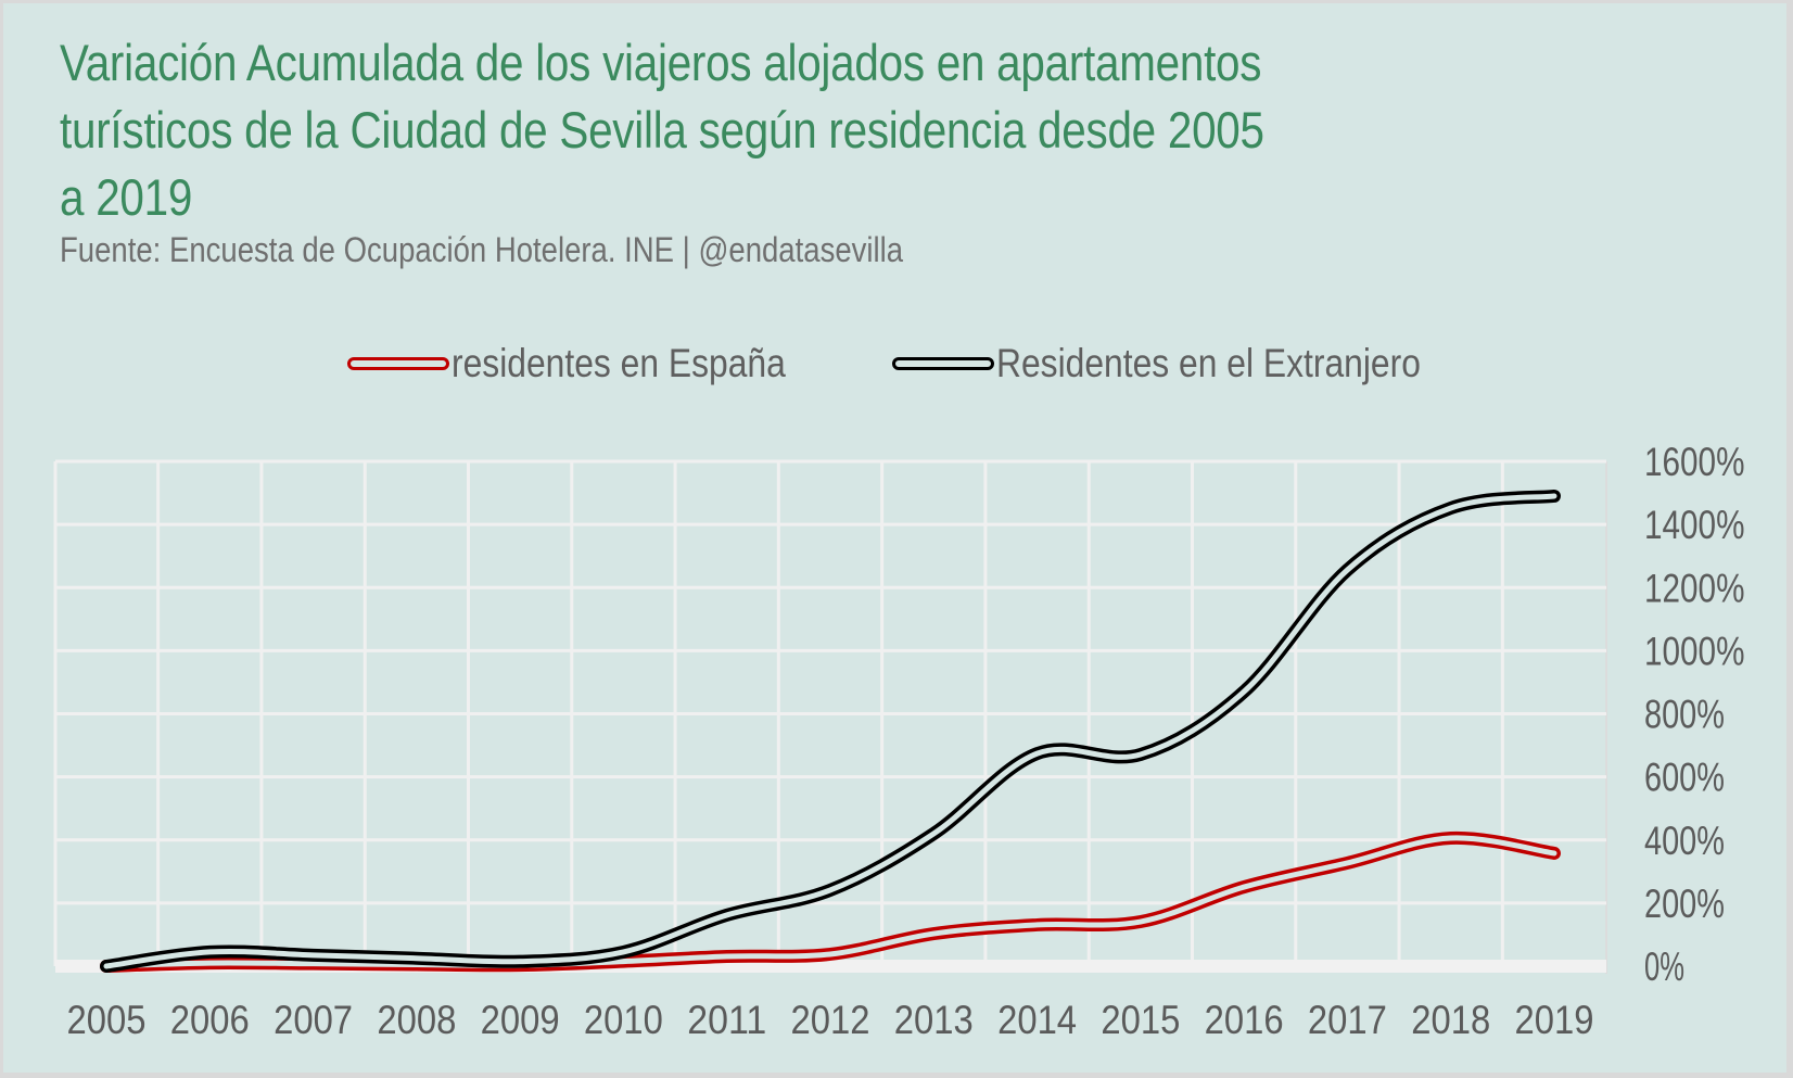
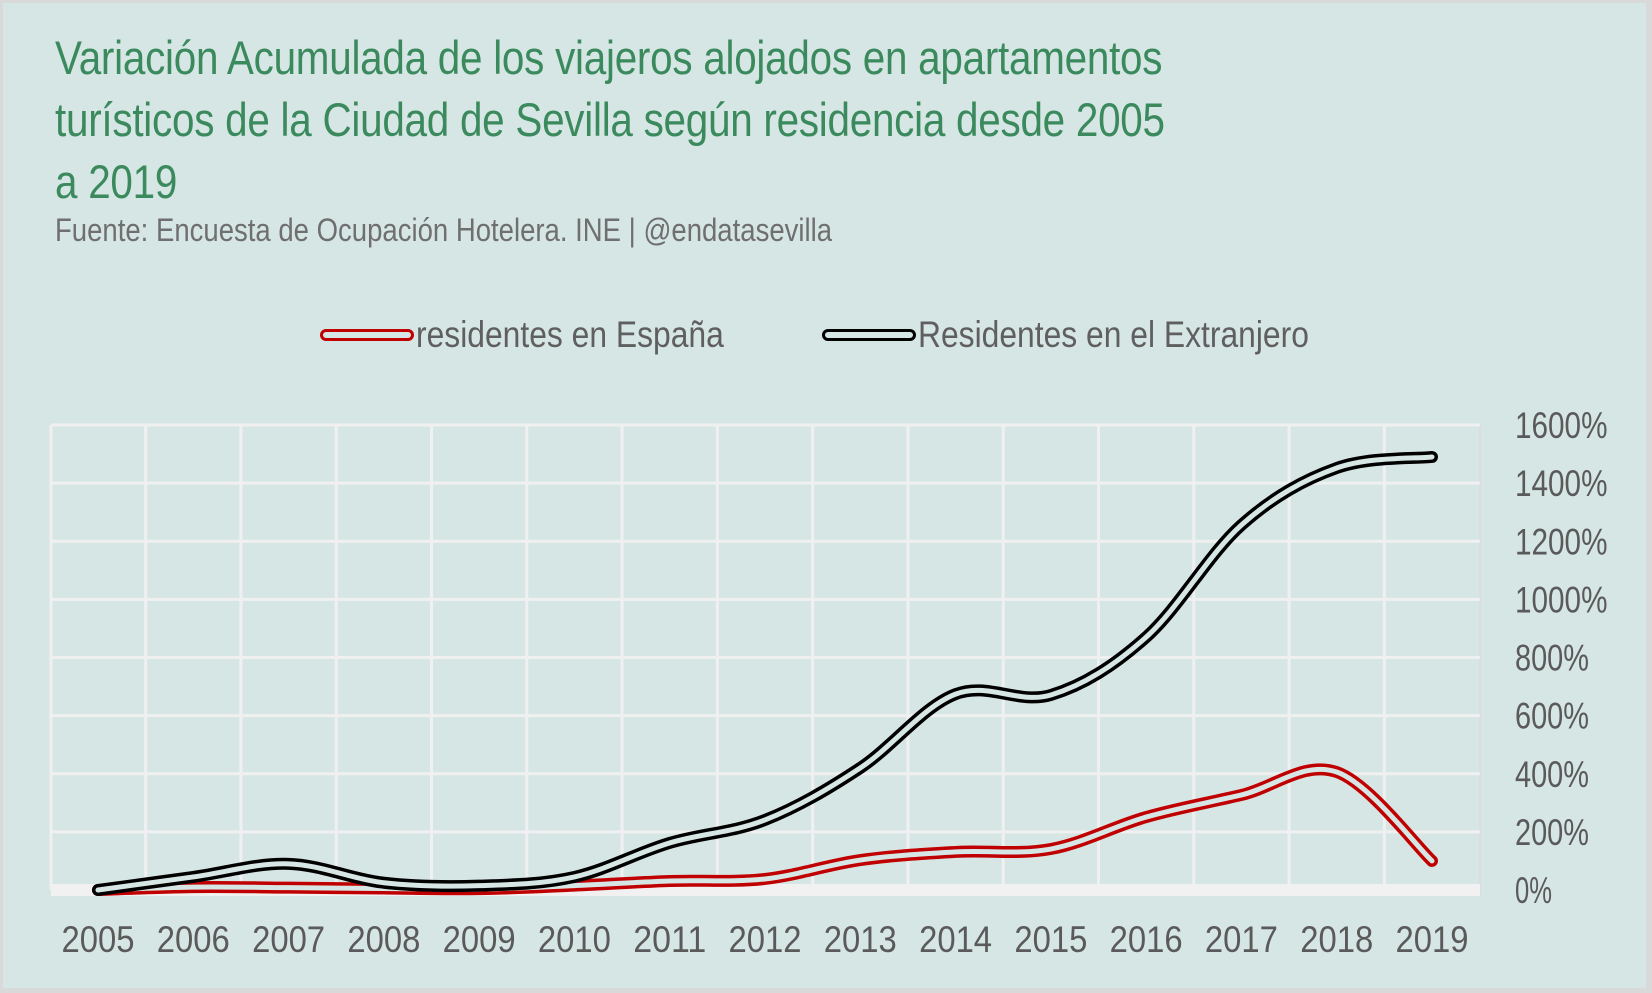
Residentes en el Extranjero/2007: 40% -> 90%
residentes en España/2019: 360% -> 100%
